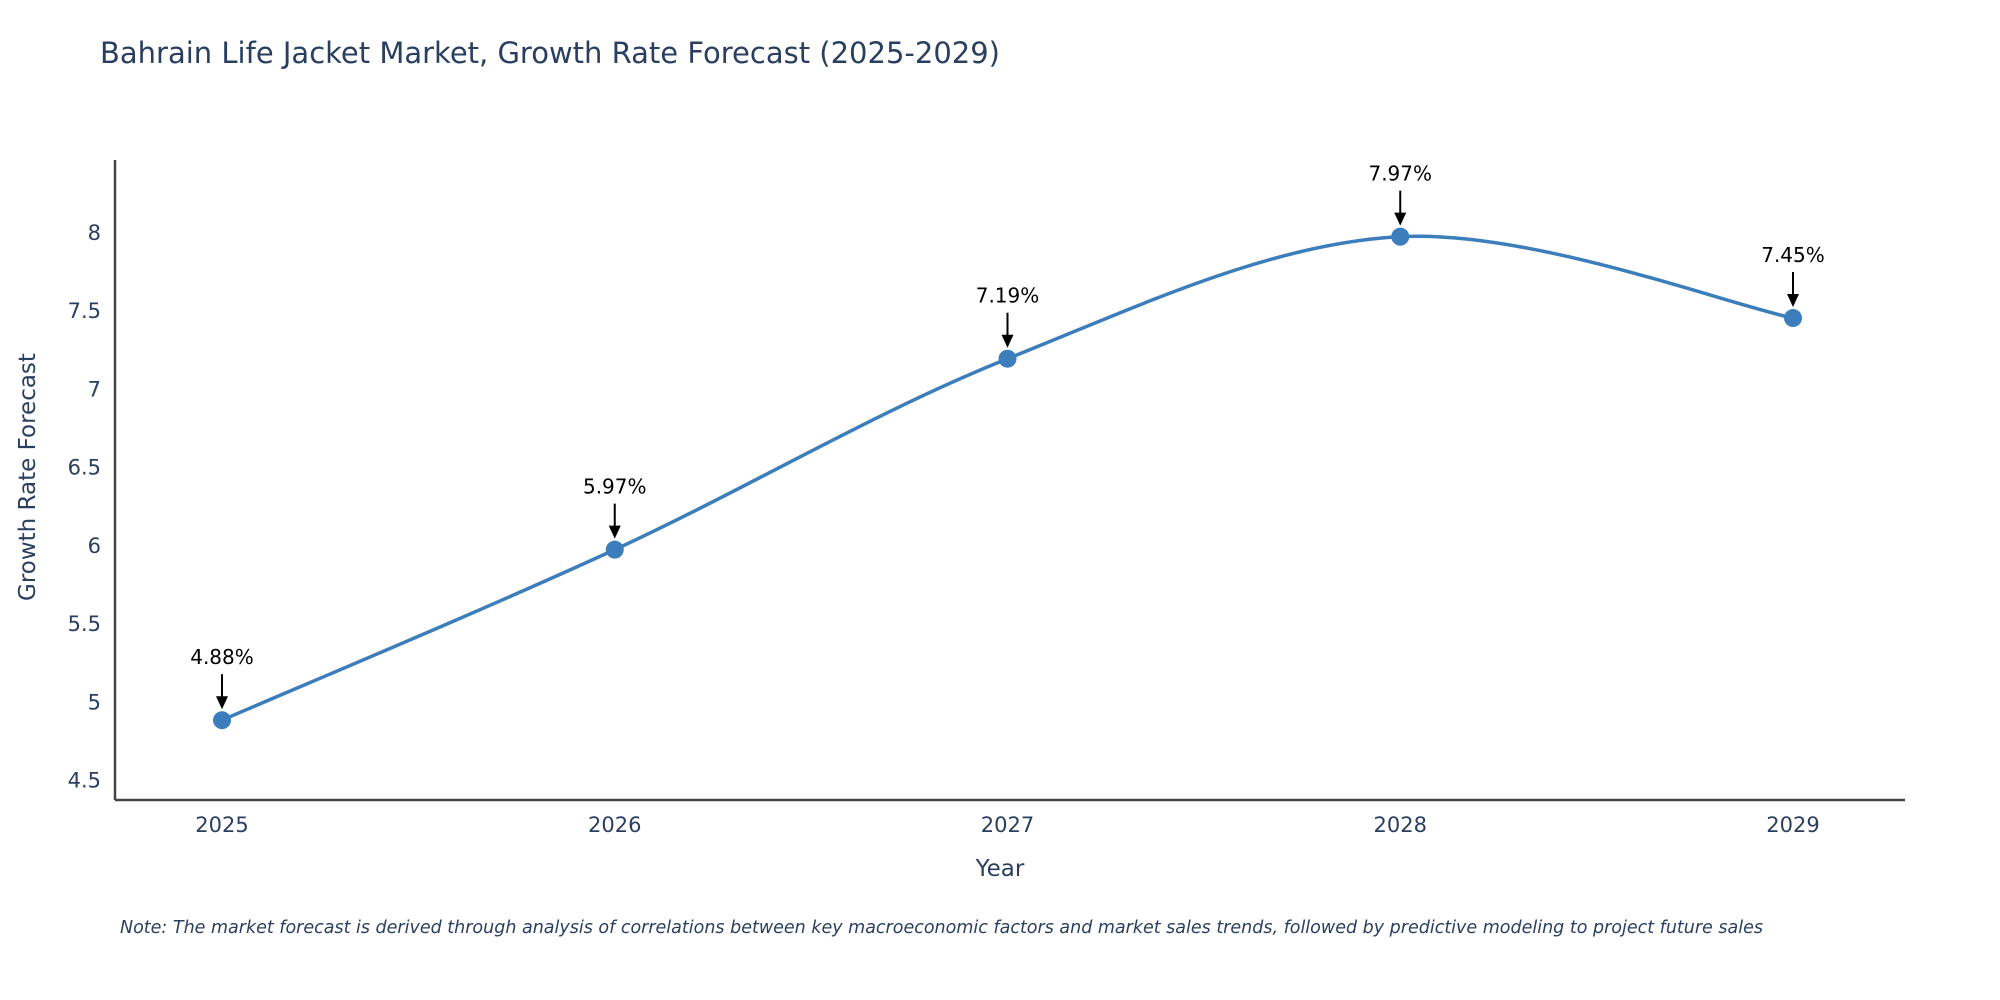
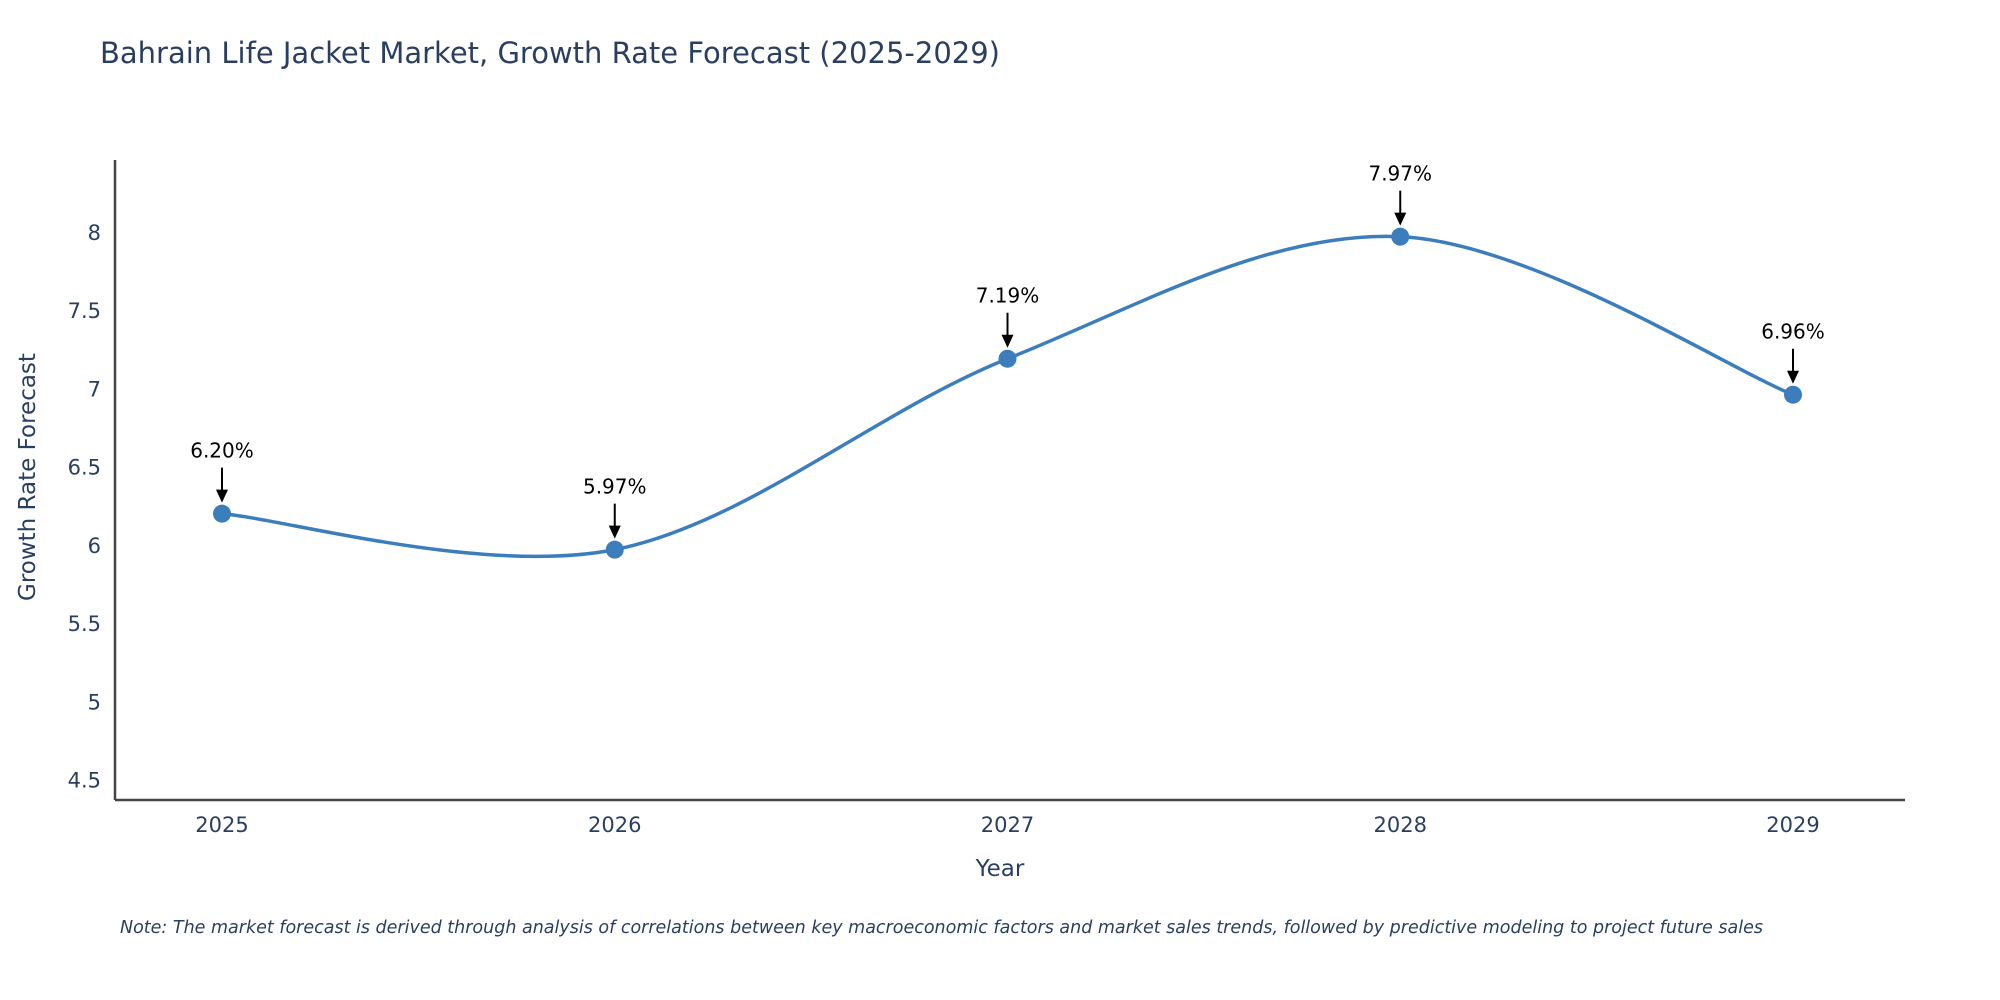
2025: 4.88% -> 6.20%
2029: 7.45% -> 6.96%
